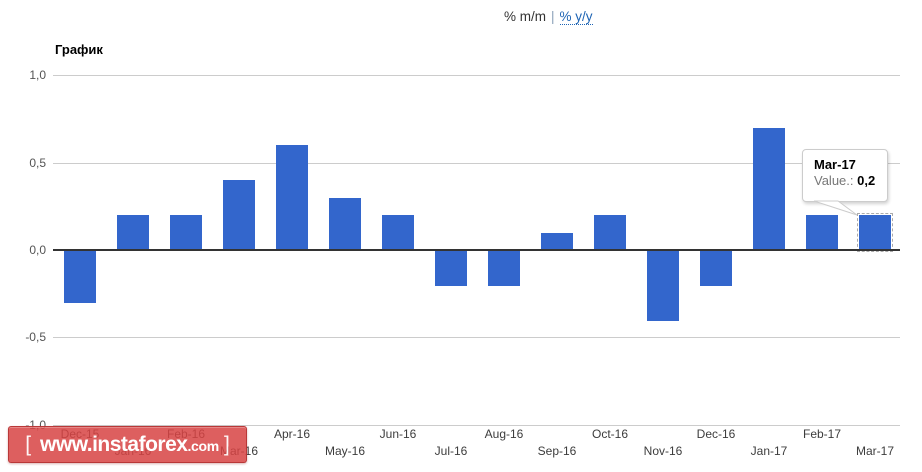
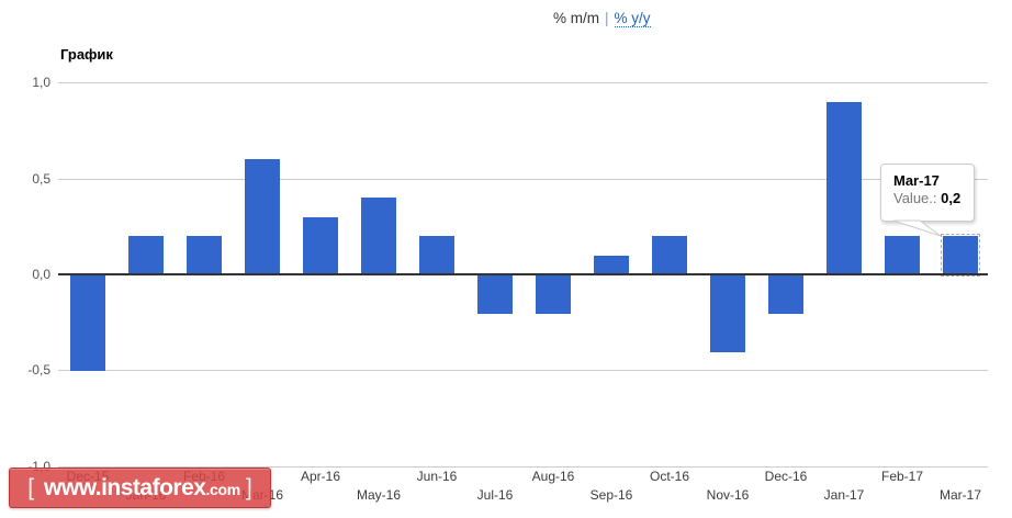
Dec-15: -0,3 -> -0,5
Mar-16: 0,4 -> 0,6
Apr-16: 0,6 -> 0,3
May-16: 0,3 -> 0,4
Jan-17: 0,7 -> 0,9
